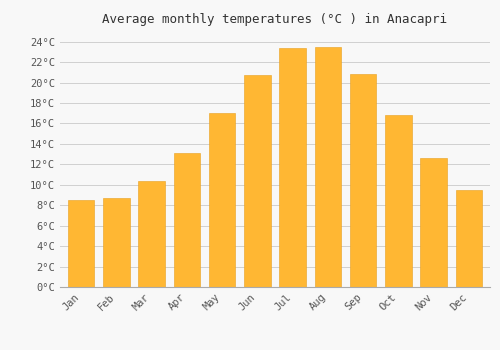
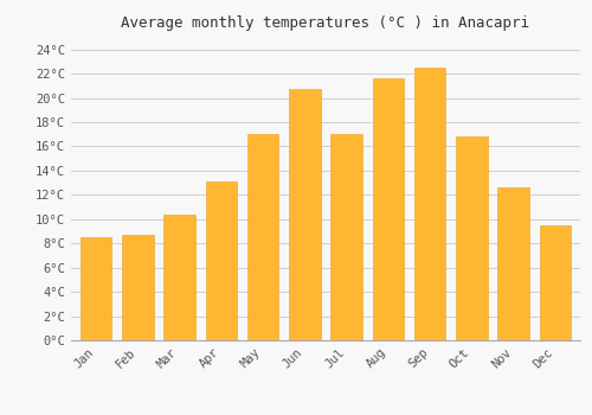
Jul: 23.4°C -> 17.0°C
Aug: 23.5°C -> 21.6°C
Sep: 20.8°C -> 22.5°C
